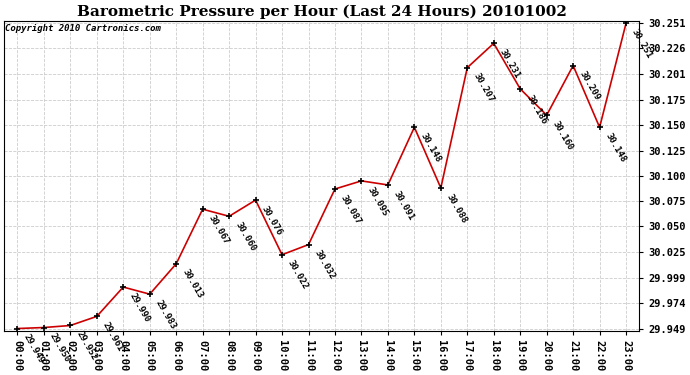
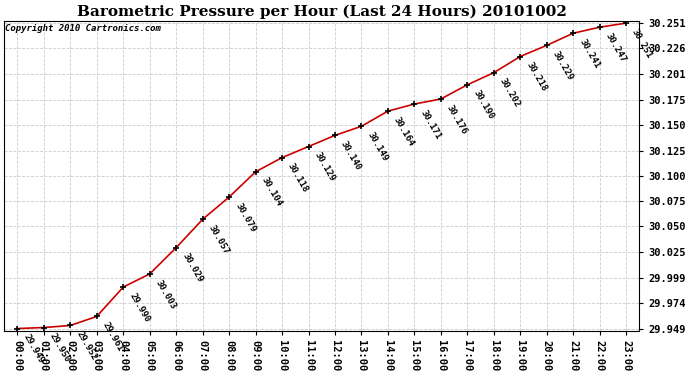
05:00: 29.983 -> 30.003
06:00: 30.013 -> 30.029
07:00: 30.067 -> 30.057
08:00: 30.060 -> 30.079
09:00: 30.076 -> 30.104
10:00: 30.022 -> 30.118
11:00: 30.032 -> 30.129
12:00: 30.087 -> 30.140
13:00: 30.095 -> 30.149
14:00: 30.091 -> 30.164
15:00: 30.148 -> 30.171
16:00: 30.088 -> 30.176
17:00: 30.207 -> 30.190
18:00: 30.231 -> 30.202
19:00: 30.186 -> 30.218
20:00: 30.160 -> 30.229
21:00: 30.209 -> 30.241
22:00: 30.148 -> 30.247
